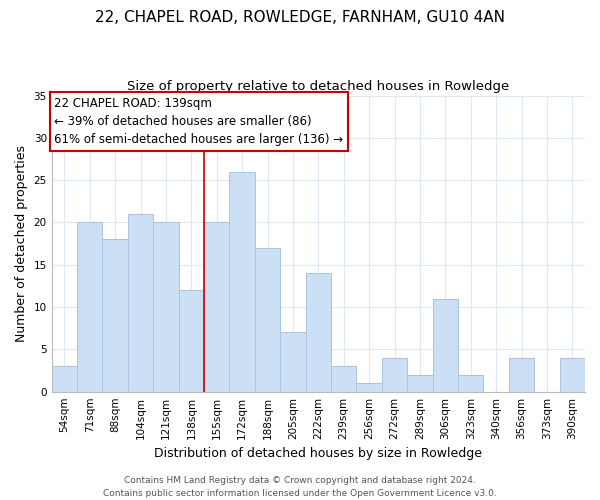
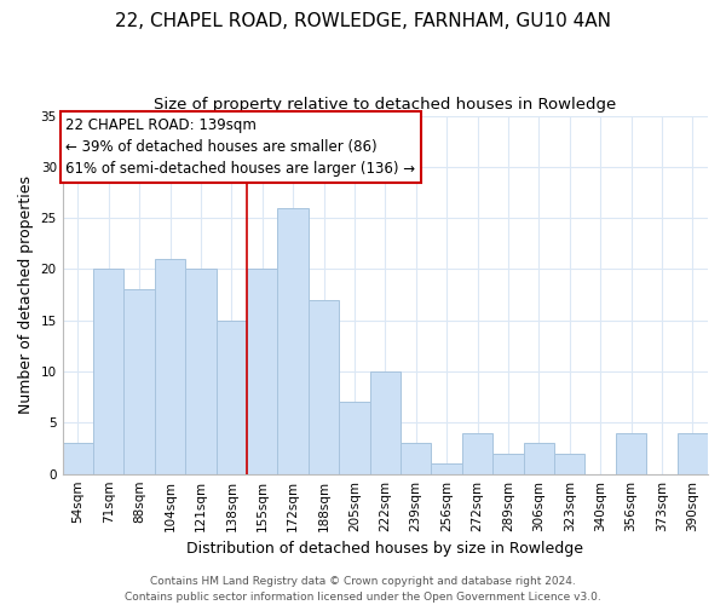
138sqm: 12 -> 15
222sqm: 14 -> 10
306sqm: 11 -> 3
